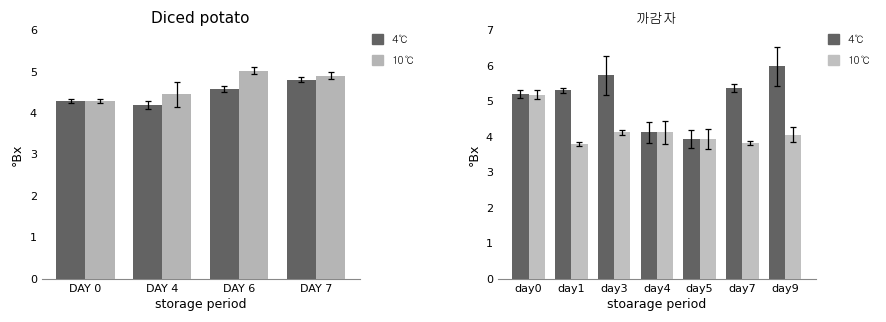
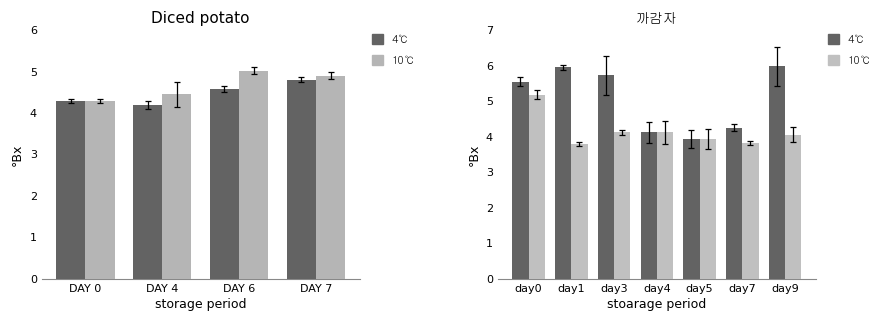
까감자/4℃/day0: 5.20 -> 5.55
까감자/4℃/day1: 5.30 -> 5.95
까감자/4℃/day7: 5.37 -> 4.25
